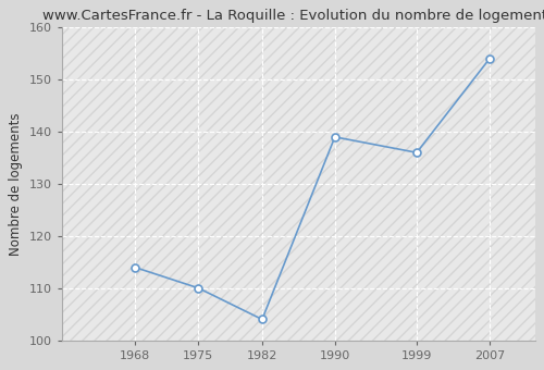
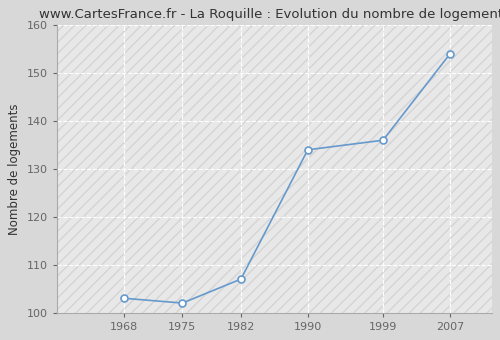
1968: 114 -> 103
1975: 110 -> 102
1982: 104 -> 107
1990: 139 -> 134
